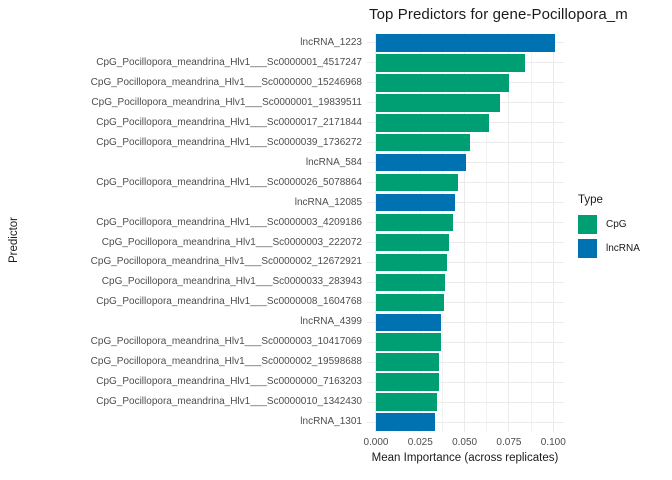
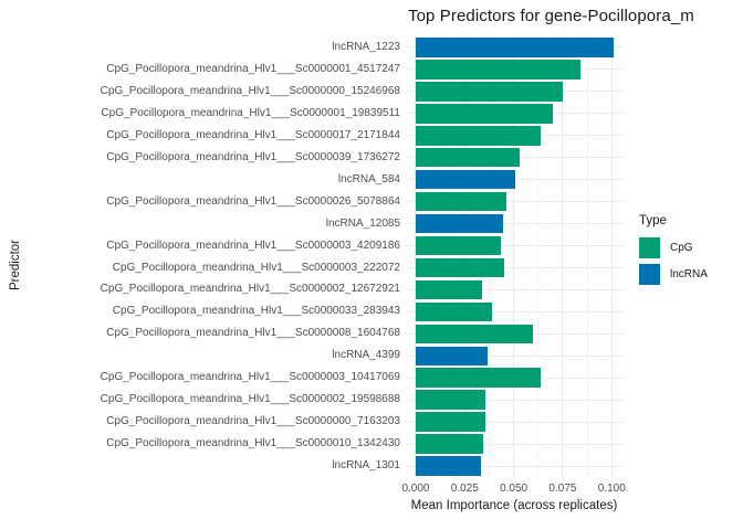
CpG_Pocillopora_meandrina_Hlv1___Sc0000003_222072: 0.041 -> 0.045
CpG_Pocillopora_meandrina_Hlv1___Sc0000002_12672921: 0.040 -> 0.034
CpG_Pocillopora_meandrina_Hlv1___Sc0000008_1604768: 0.039 -> 0.060
CpG_Pocillopora_meandrina_Hlv1___Sc0000003_10417069: 0.037 -> 0.064
